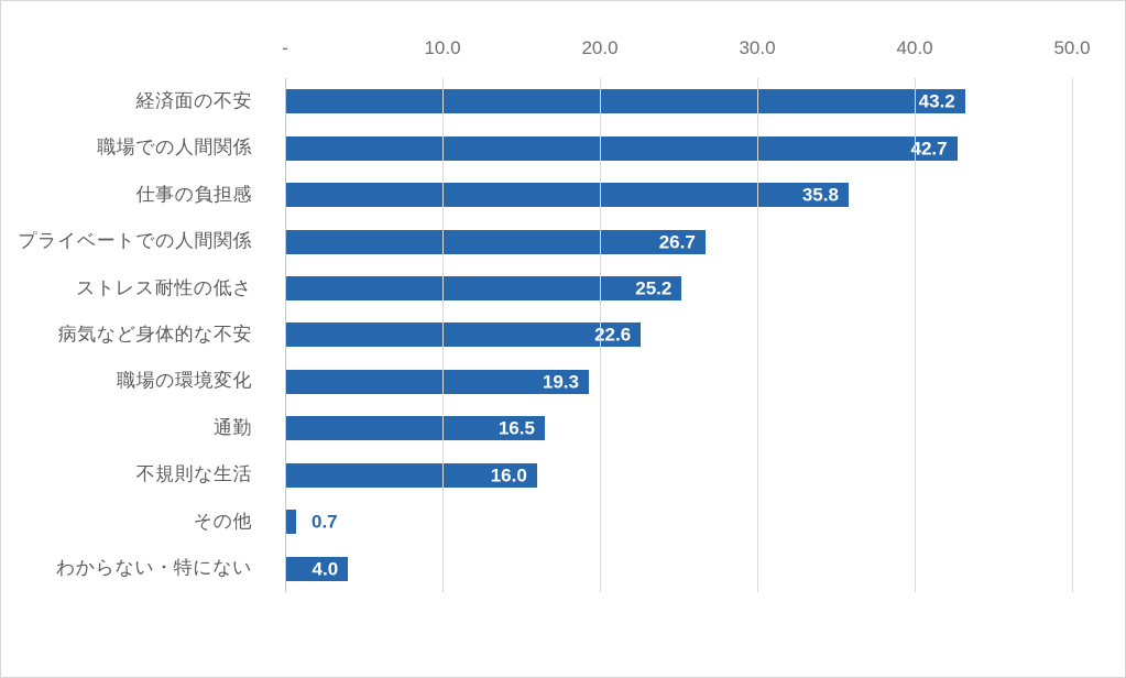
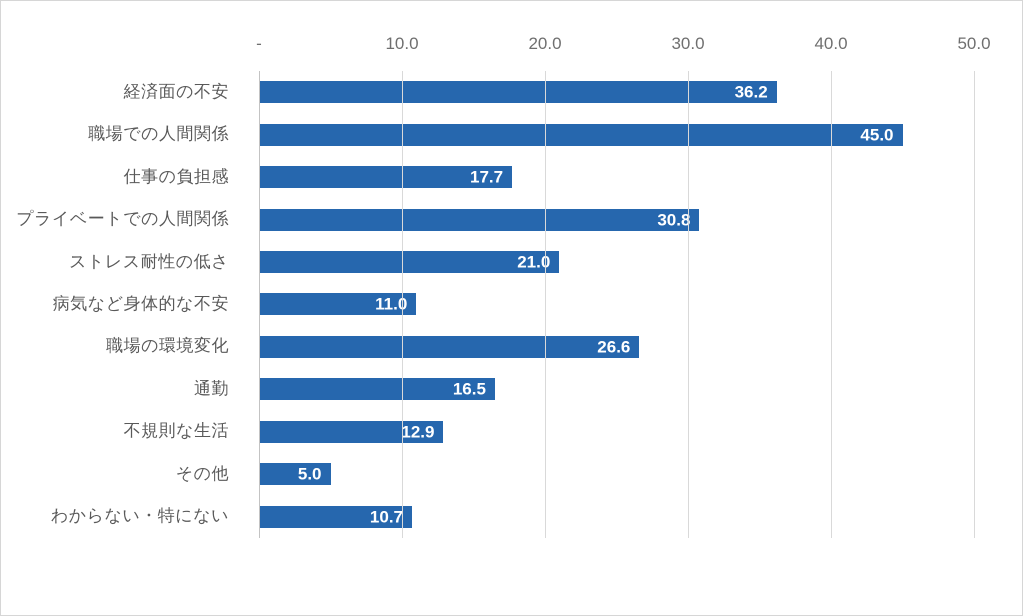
経済面の不安: 43.2 -> 36.2
職場での人間関係: 42.7 -> 45.0
仕事の負担感: 35.8 -> 17.7
プライベートでの人間関係: 26.7 -> 30.8
ストレス耐性の低さ: 25.2 -> 21.0
病気など身体的な不安: 22.6 -> 11.0
職場の環境変化: 19.3 -> 26.6
不規則な生活: 16.0 -> 12.9
その他: 0.7 -> 5.0
わからない・特にない: 4.0 -> 10.7
